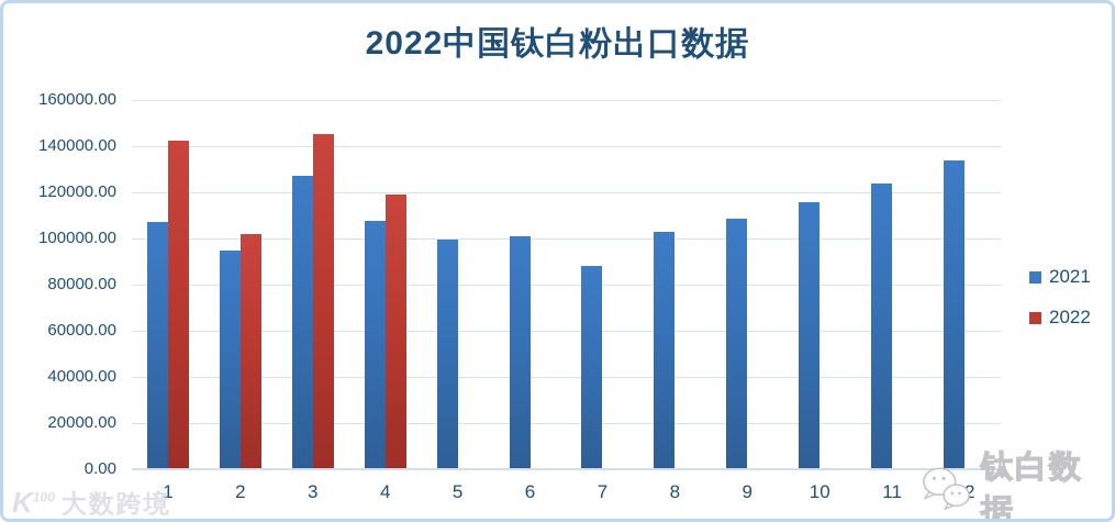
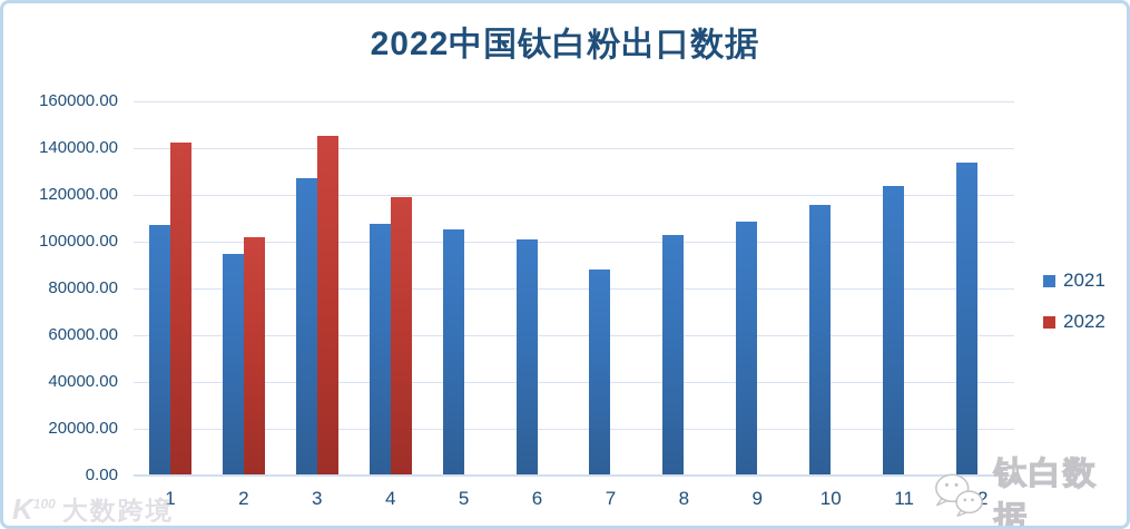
2021/5: 99000 -> 105000
